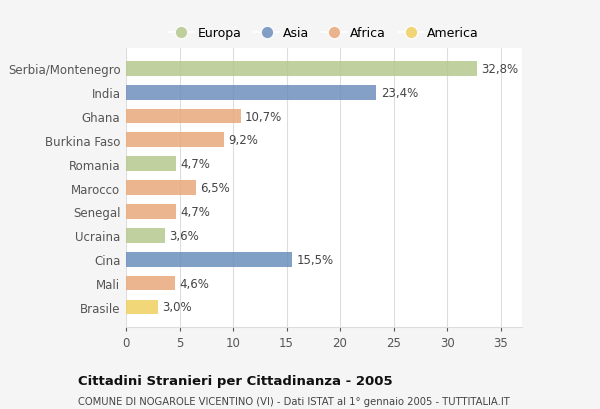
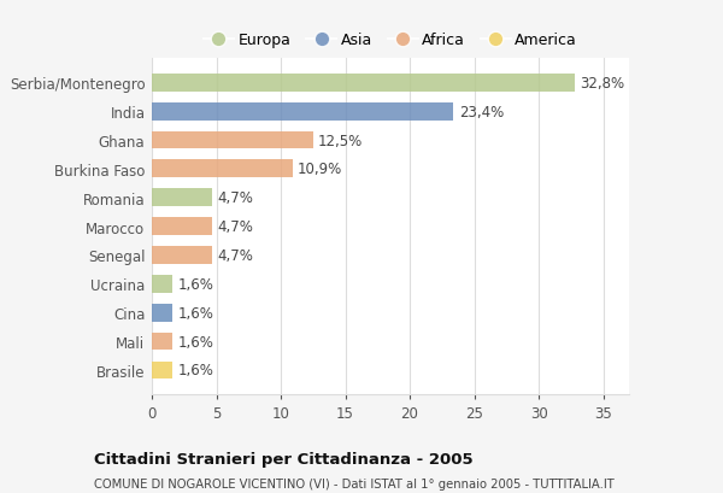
Ghana: 10,7% -> 12,5%
Burkina Faso: 9,2% -> 10,9%
Marocco: 6,5% -> 4,7%
Ucraina: 3,6% -> 1,6%
Cina: 15,5% -> 1,6%
Mali: 4,6% -> 1,6%
Brasile: 3,0% -> 1,6%
